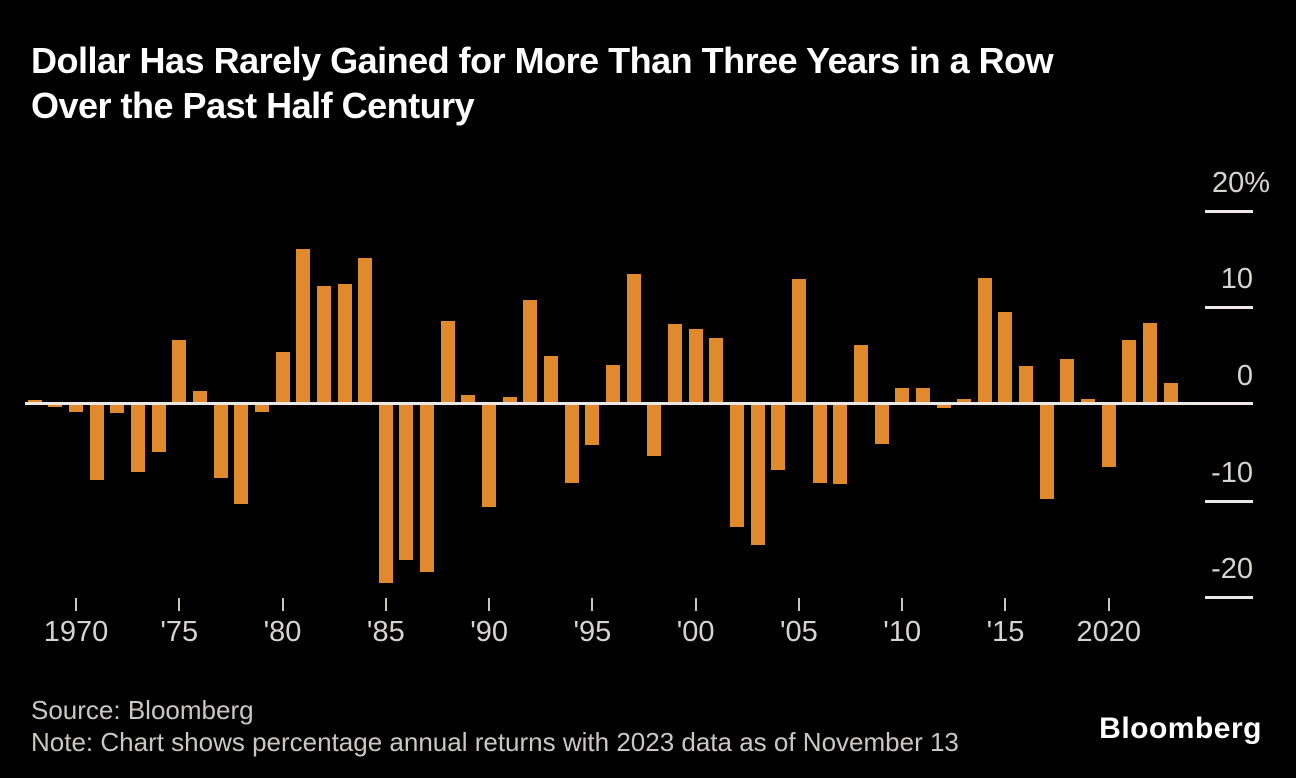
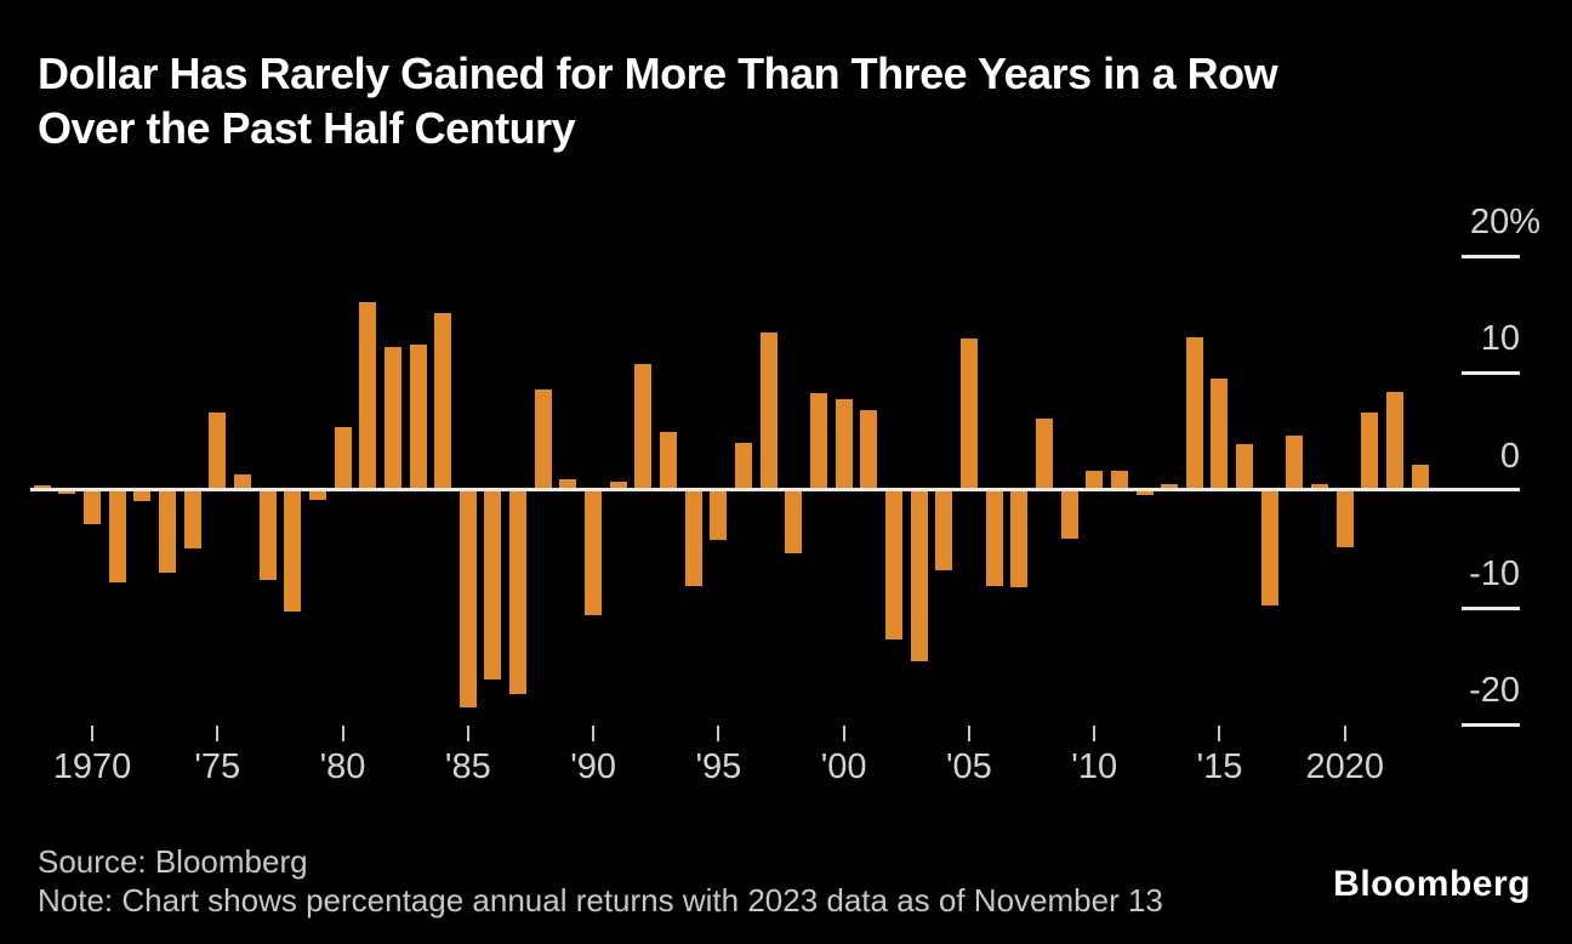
1970: -1 -> -3
2020: -7 -> -5
